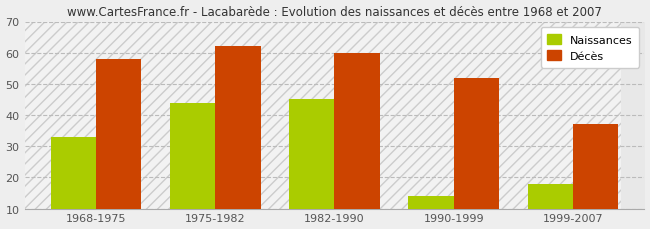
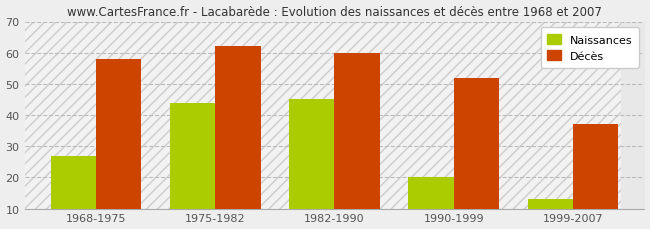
Naissances/1968-1975: 33 -> 27
Naissances/1990-1999: 14 -> 20
Naissances/1999-2007: 18 -> 13
